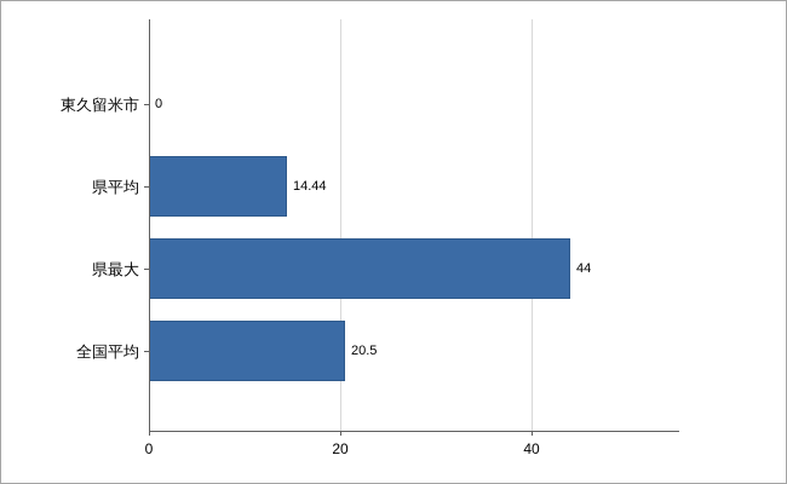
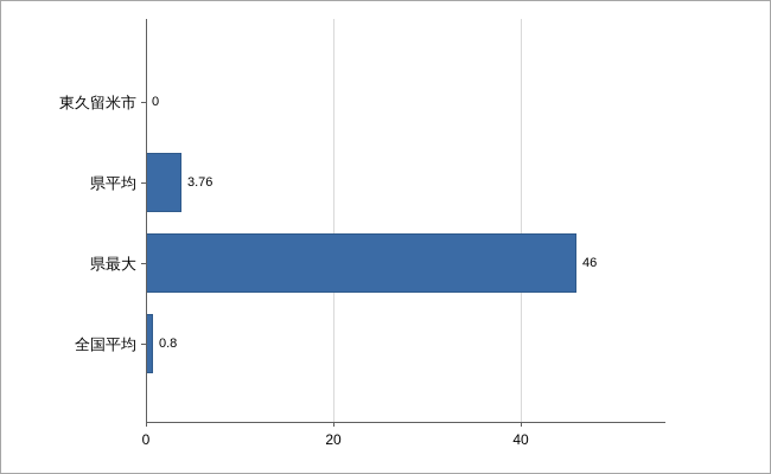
県平均: 14.44 -> 3.76
県最大: 44 -> 46
全国平均: 20.5 -> 0.8
